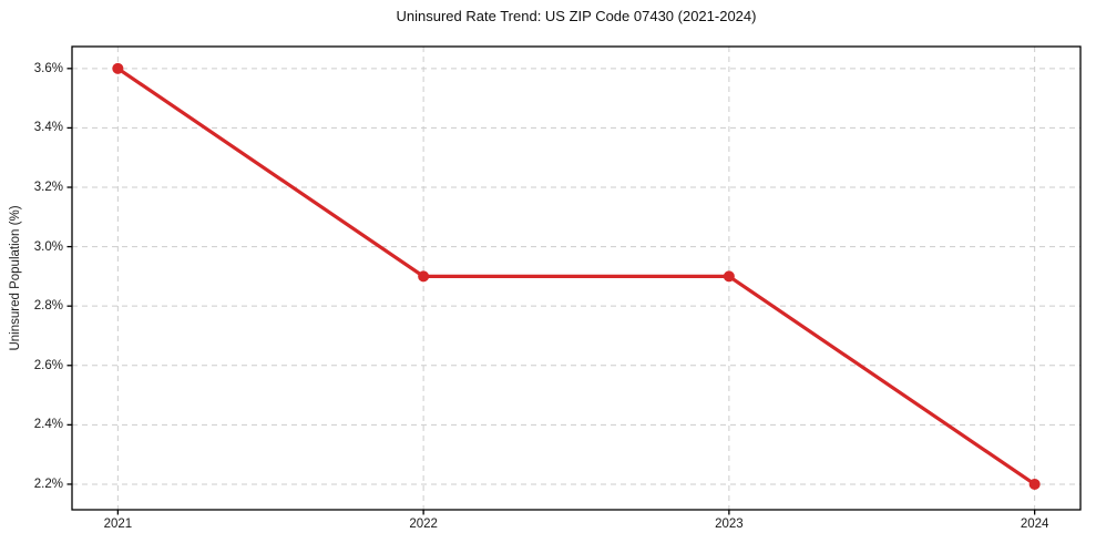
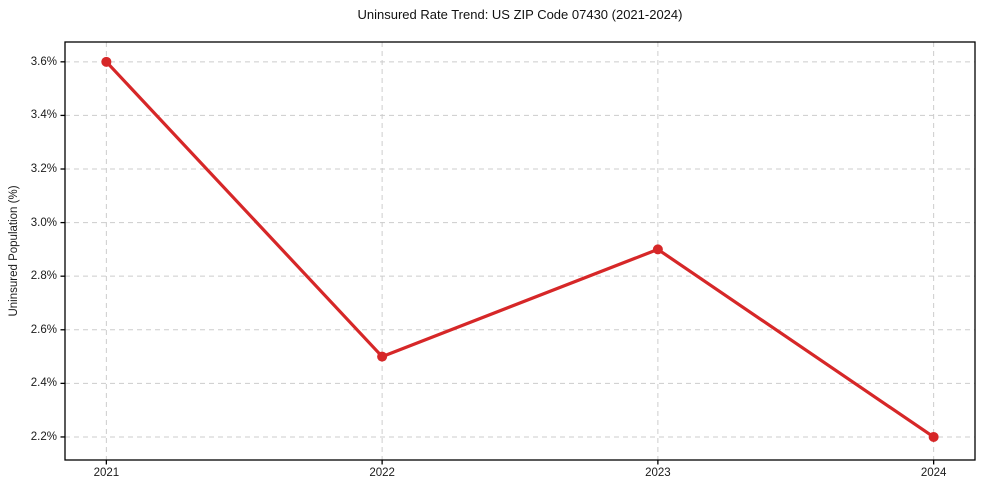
2022: 2.9% -> 2.5%
